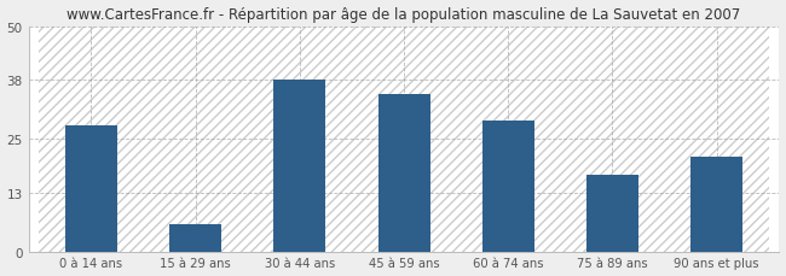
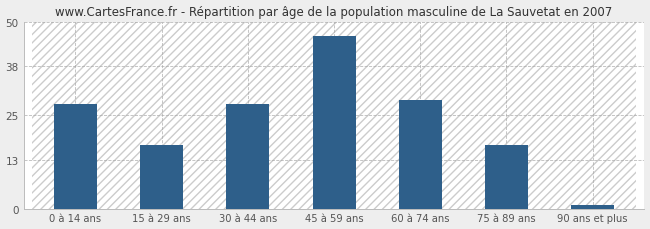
15 à 29 ans: 6 -> 17
30 à 44 ans: 38 -> 28
45 à 59 ans: 35 -> 46
90 ans et plus: 21 -> 1
